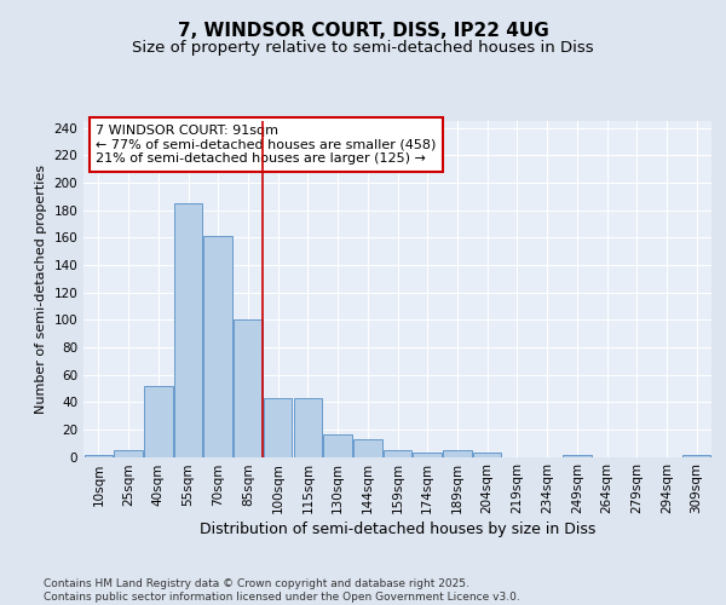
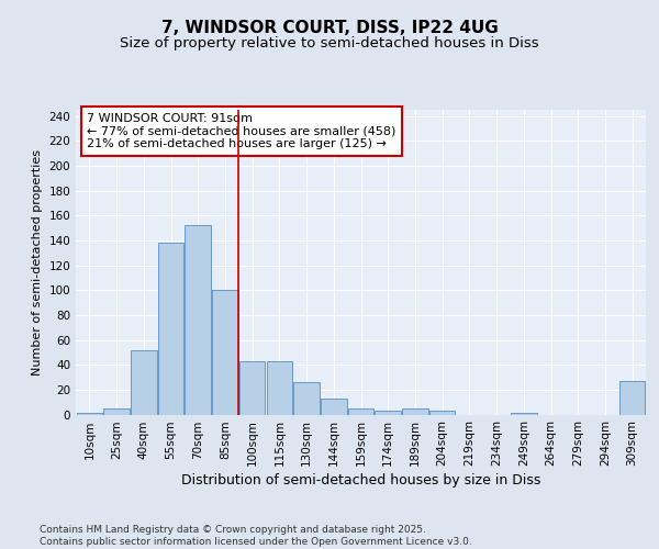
55sqm: 185 -> 138
70sqm: 161 -> 152
130sqm: 16 -> 26
309sqm: 1 -> 27
